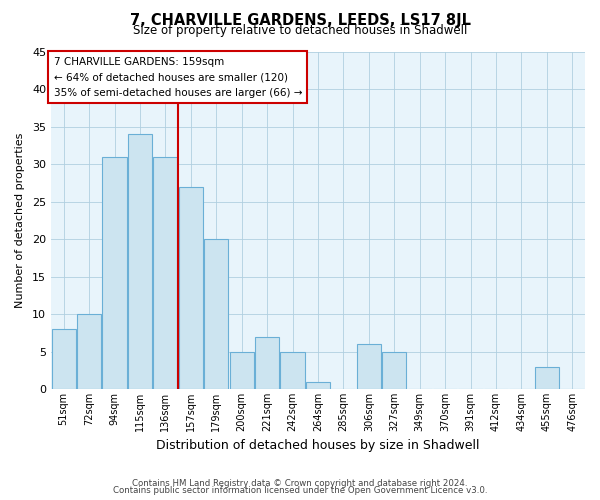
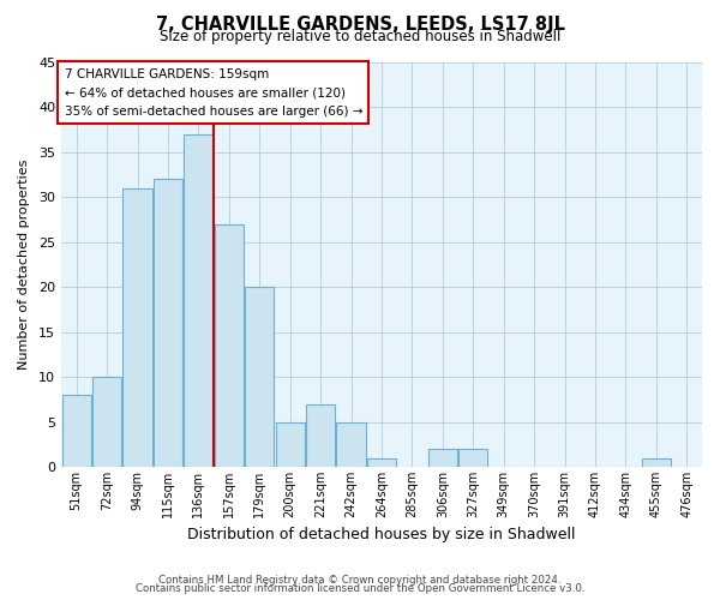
115sqm: 34 -> 32
136sqm: 31 -> 37
306sqm: 6 -> 2
327sqm: 5 -> 2
455sqm: 3 -> 1
